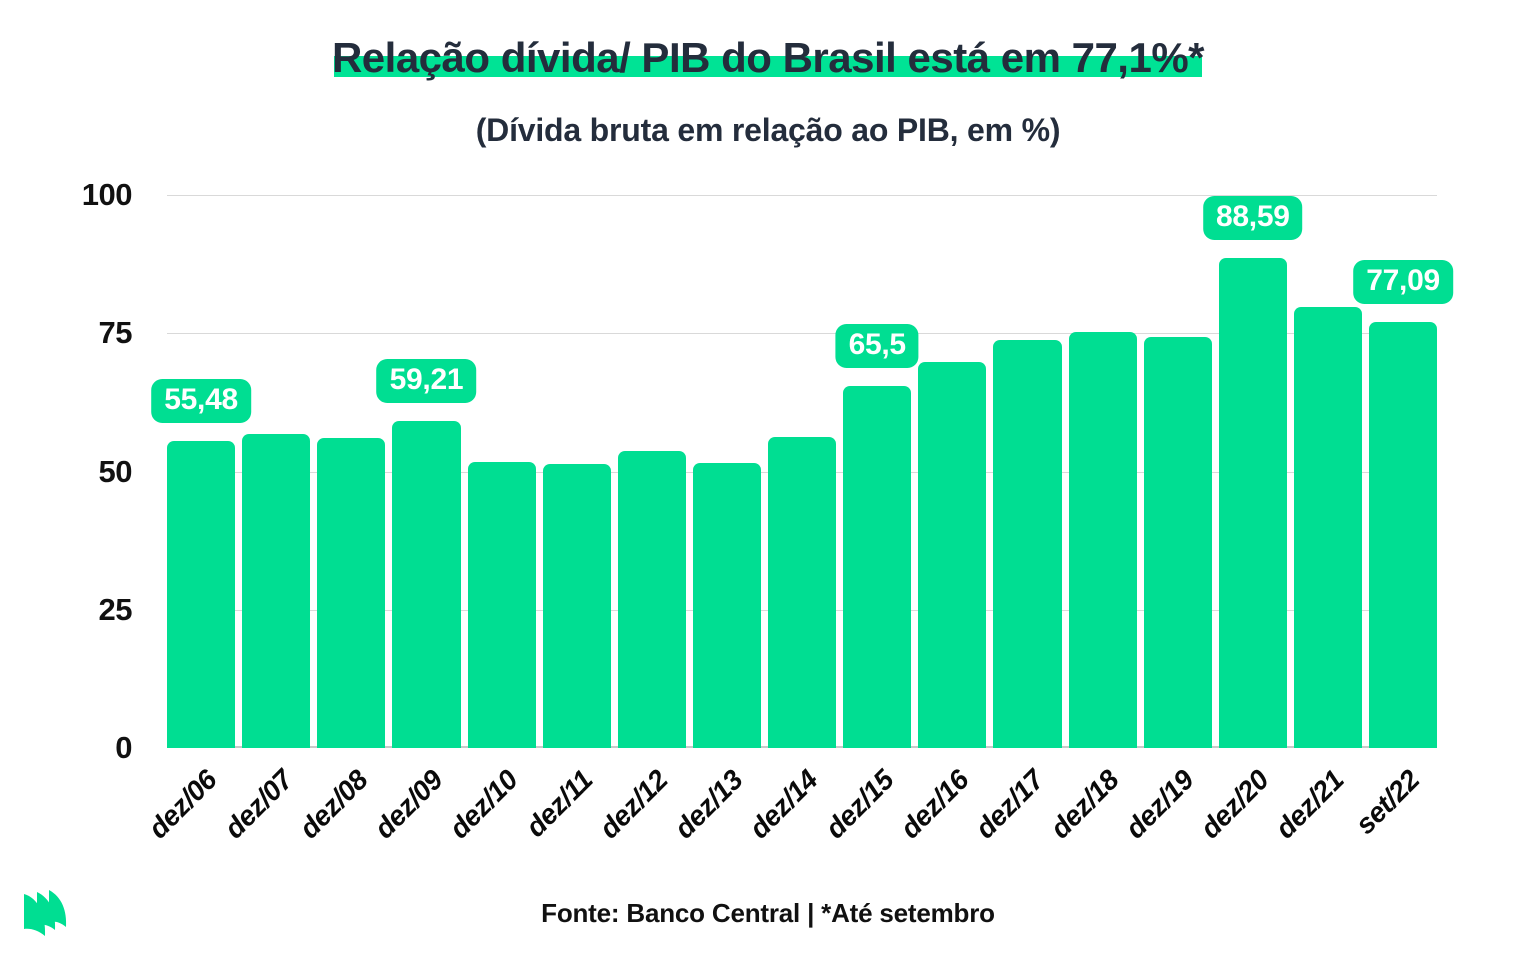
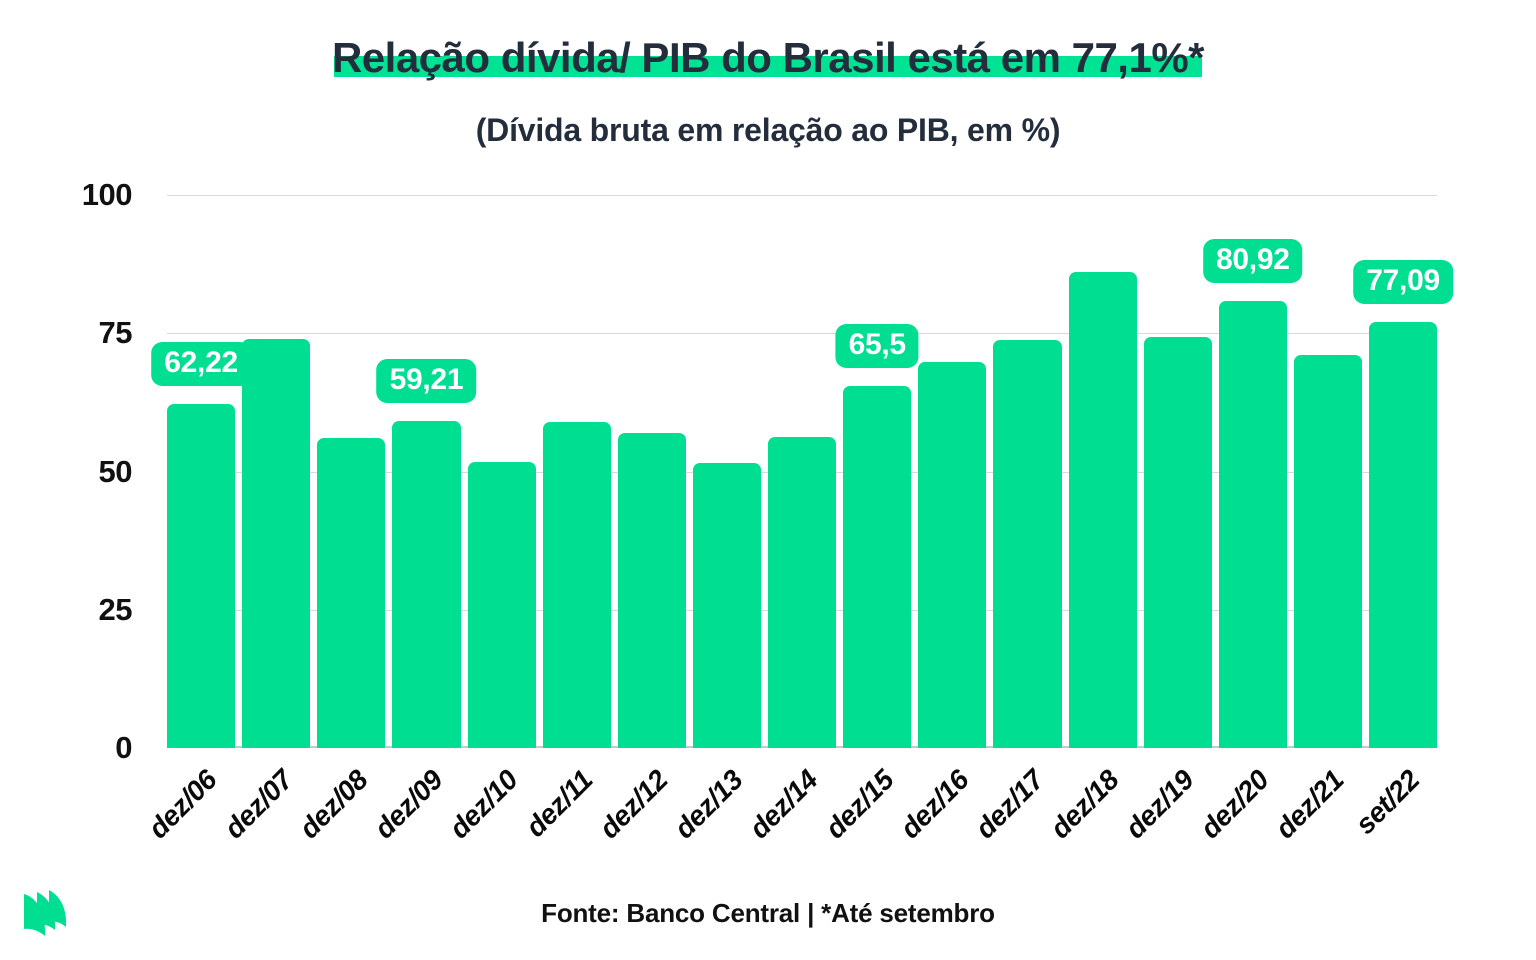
dez/06: 55,48 -> 62,22
dez/07: 57 -> 74
dez/11: 51 -> 59
dez/12: 54 -> 57
dez/18: 75 -> 86
dez/20: 88,59 -> 80,92
dez/21: 80 -> 71
